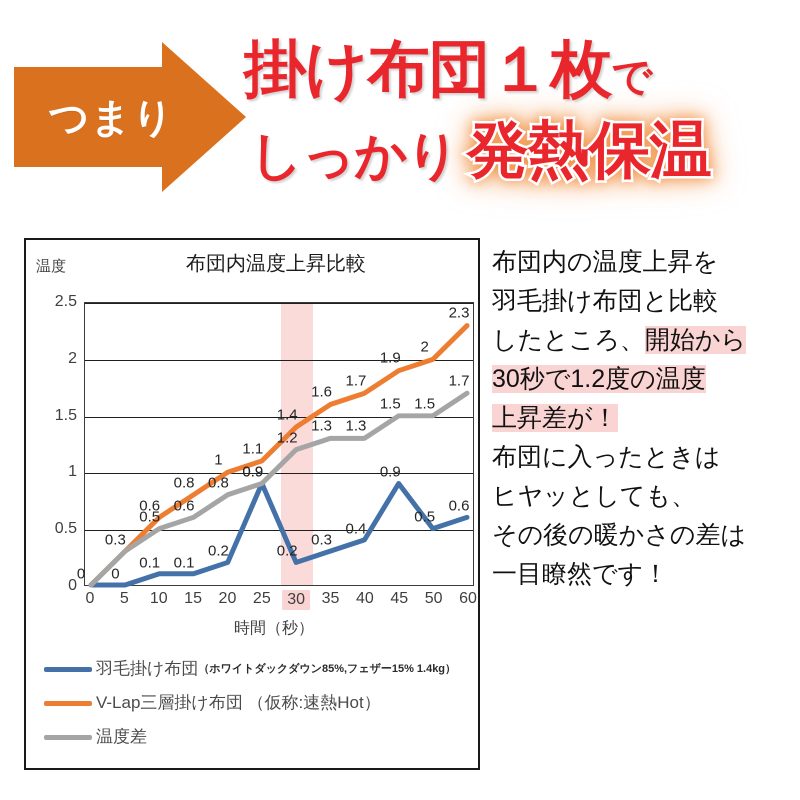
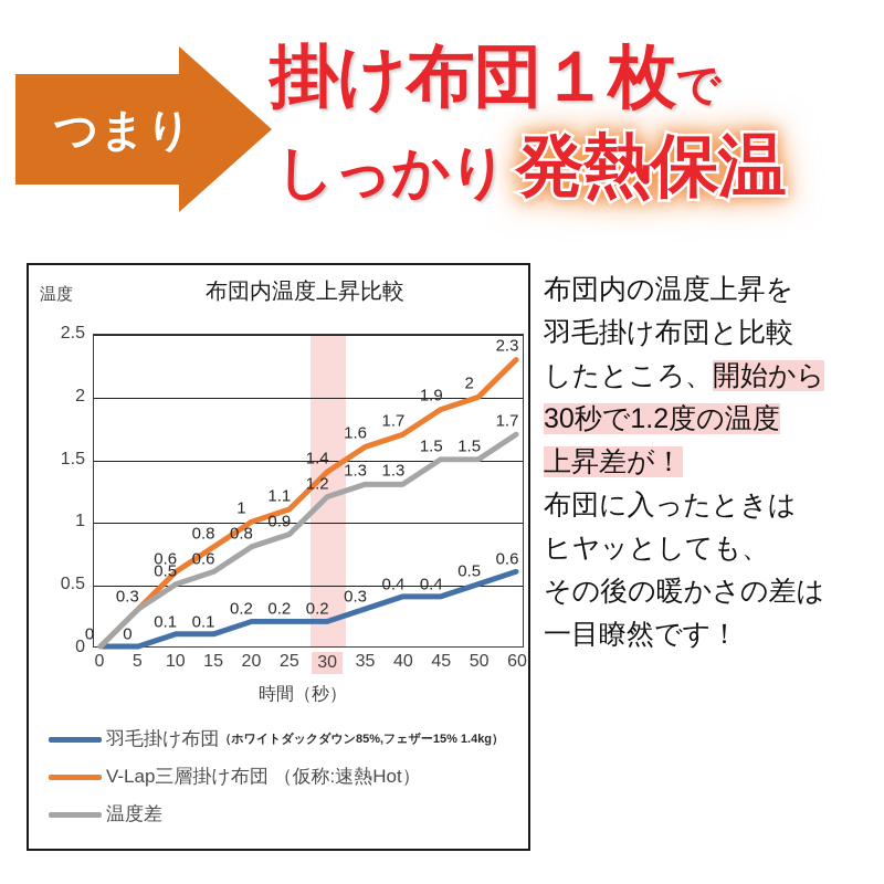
羽毛掛け布団/25: 0.9 -> 0.2
羽毛掛け布団/45: 0.9 -> 0.4
